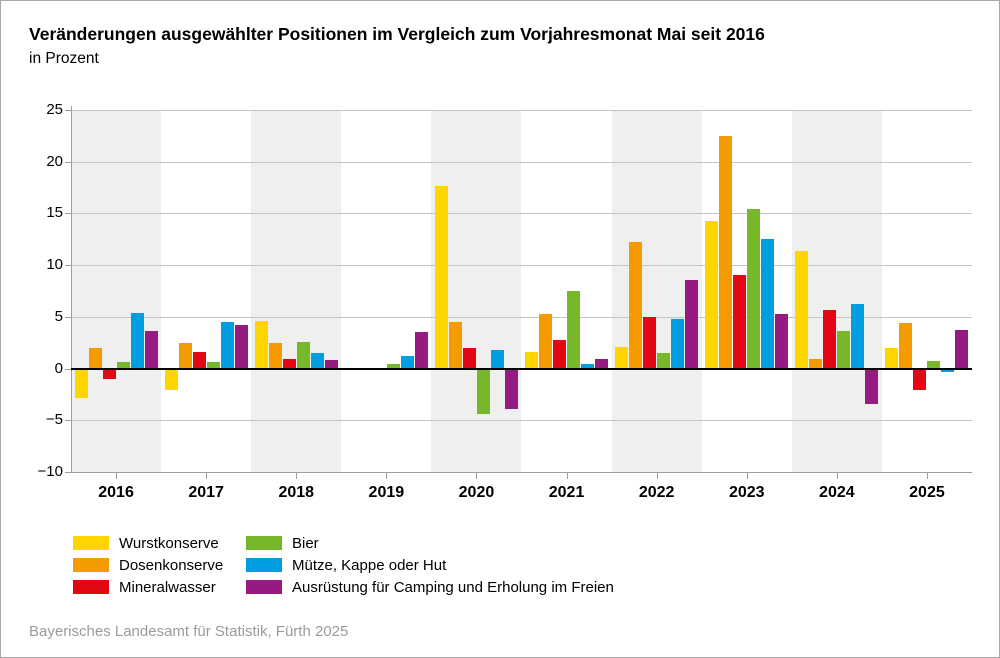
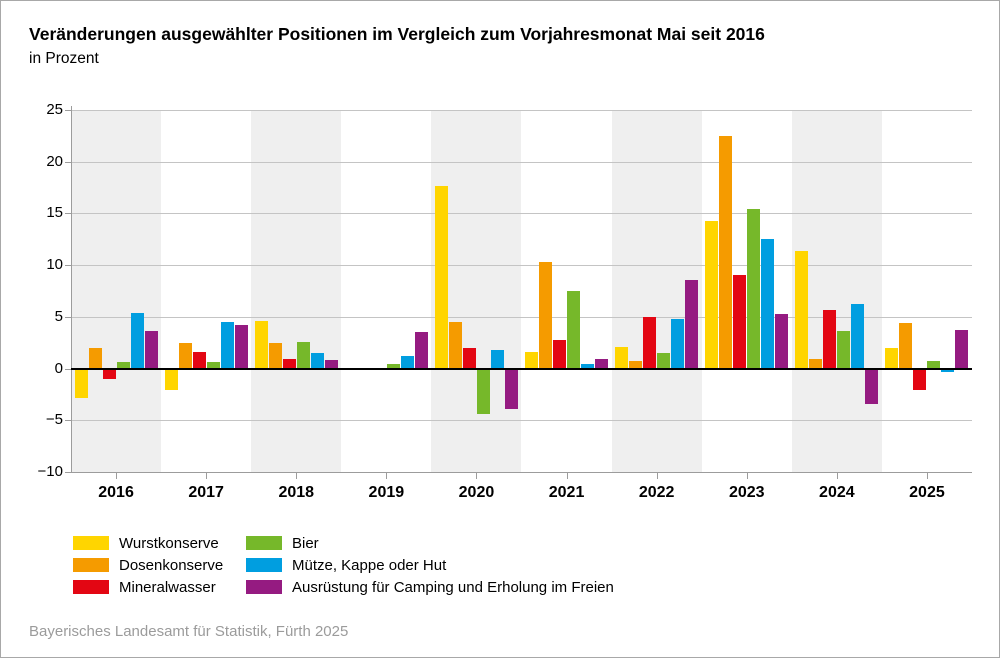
Dosenkonserve/2021: 5.3 -> 10.3
Dosenkonserve/2022: 12.2 -> 0.7
